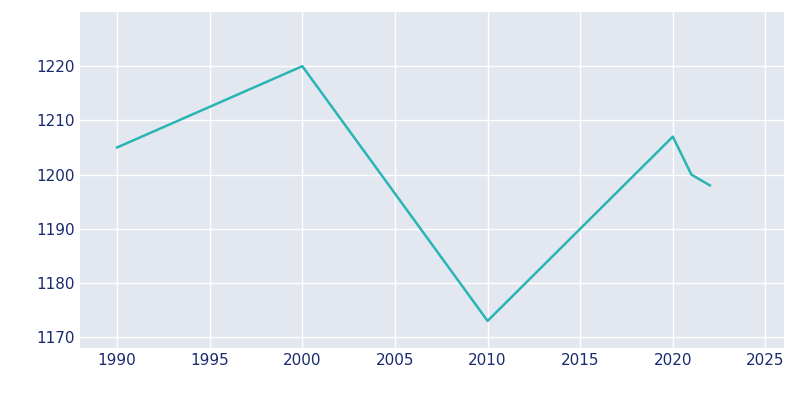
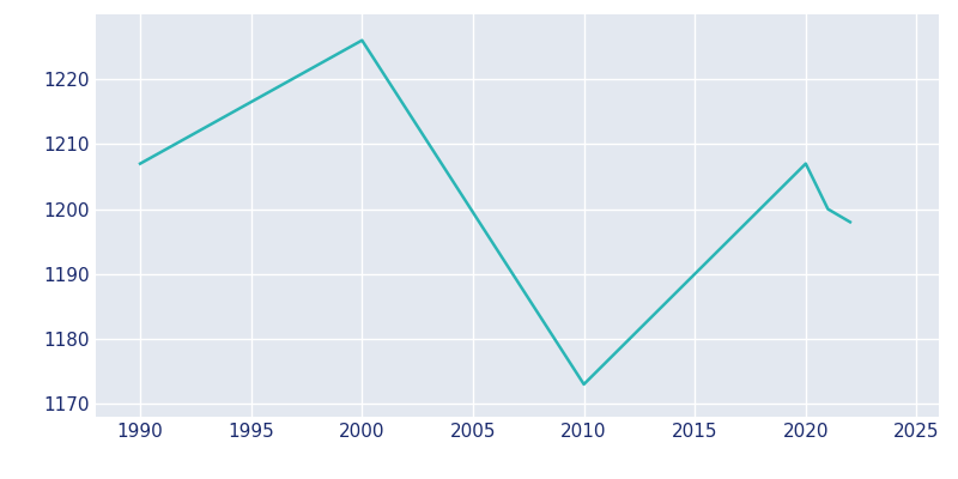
1990: 1205 -> 1207
2000: 1220 -> 1226
